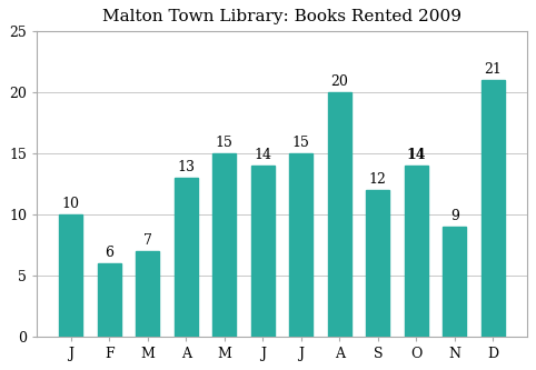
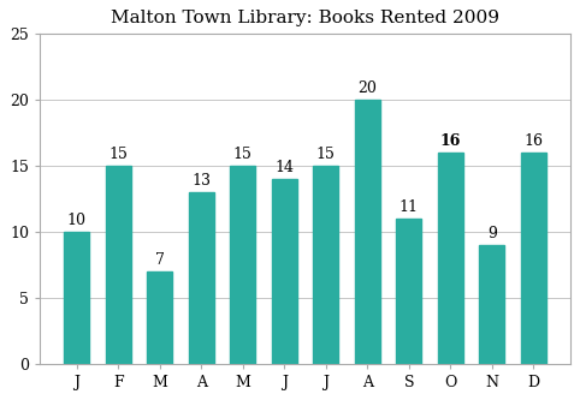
F: 6 -> 15
S: 12 -> 11
O: 14 -> 16
D: 21 -> 16
